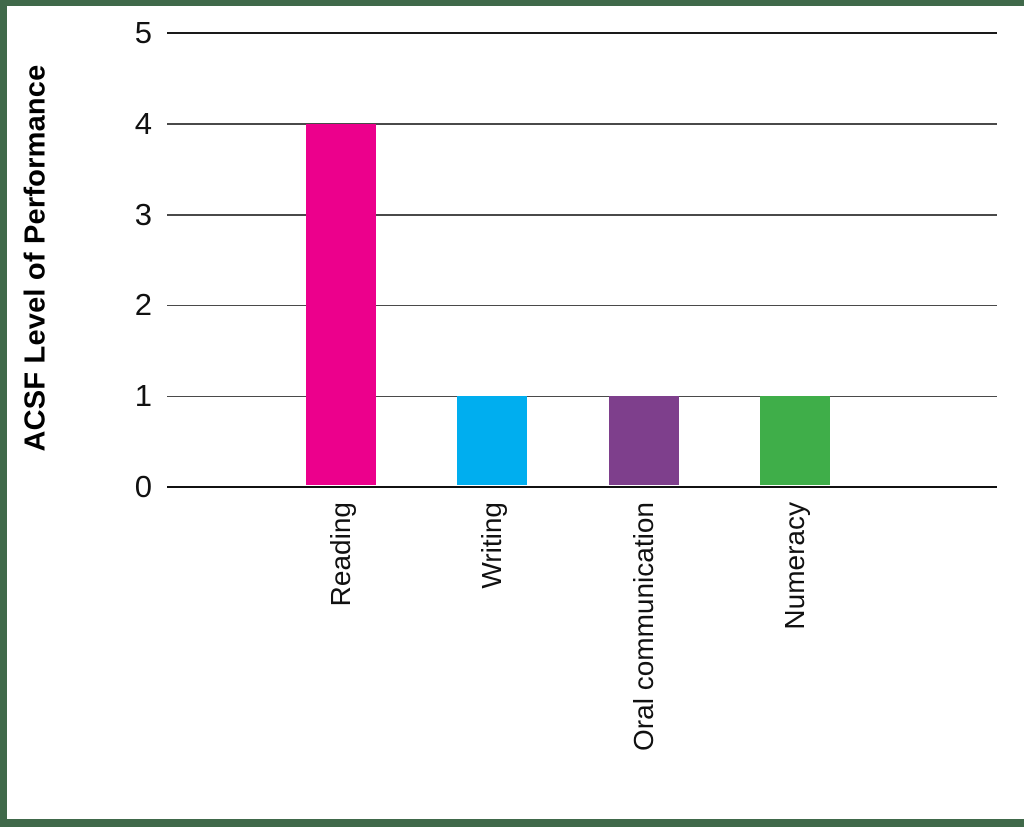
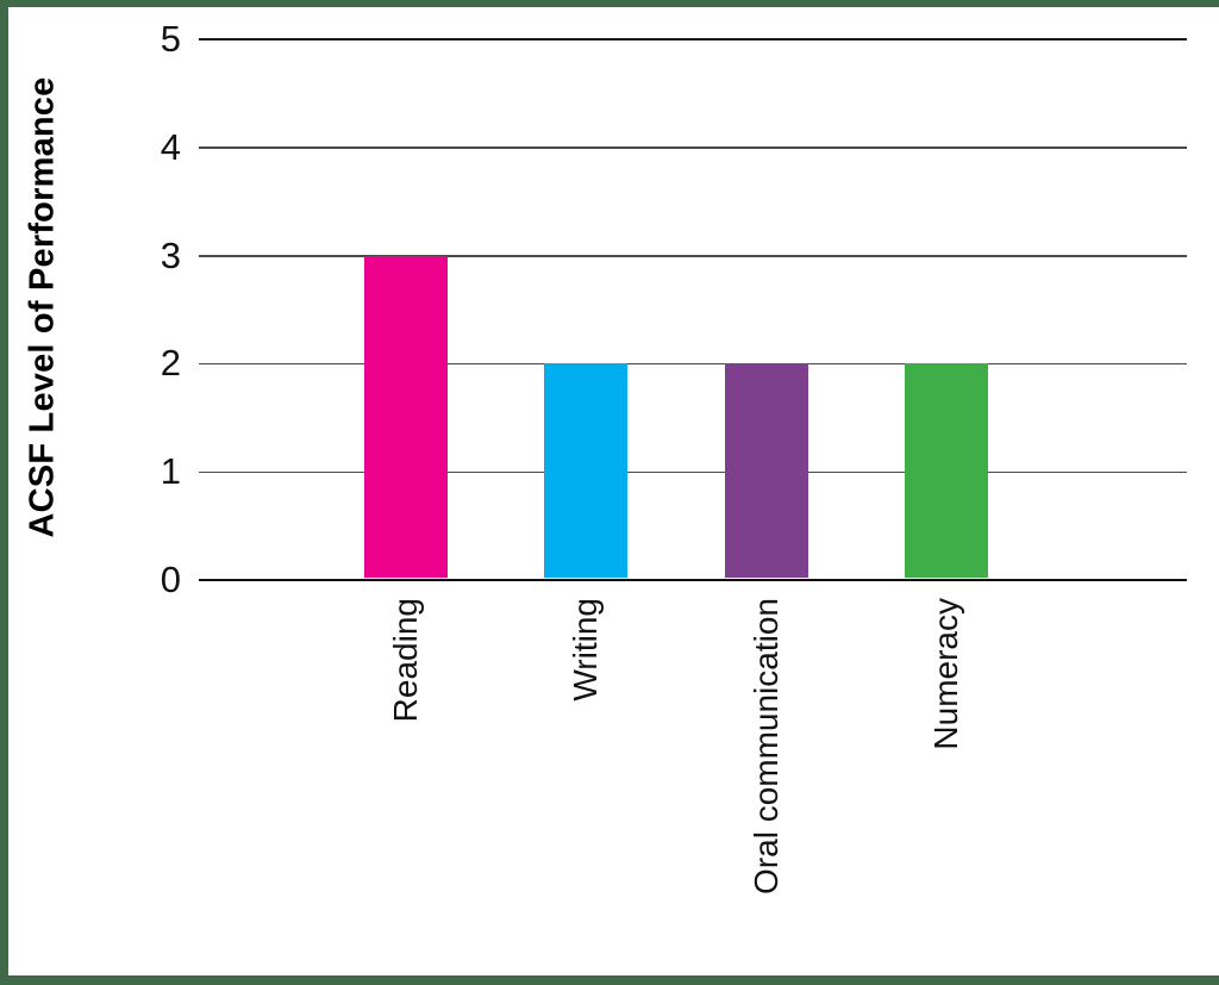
Reading: 4 -> 3
Writing: 1 -> 2
Oral communication: 1 -> 2
Numeracy: 1 -> 2
